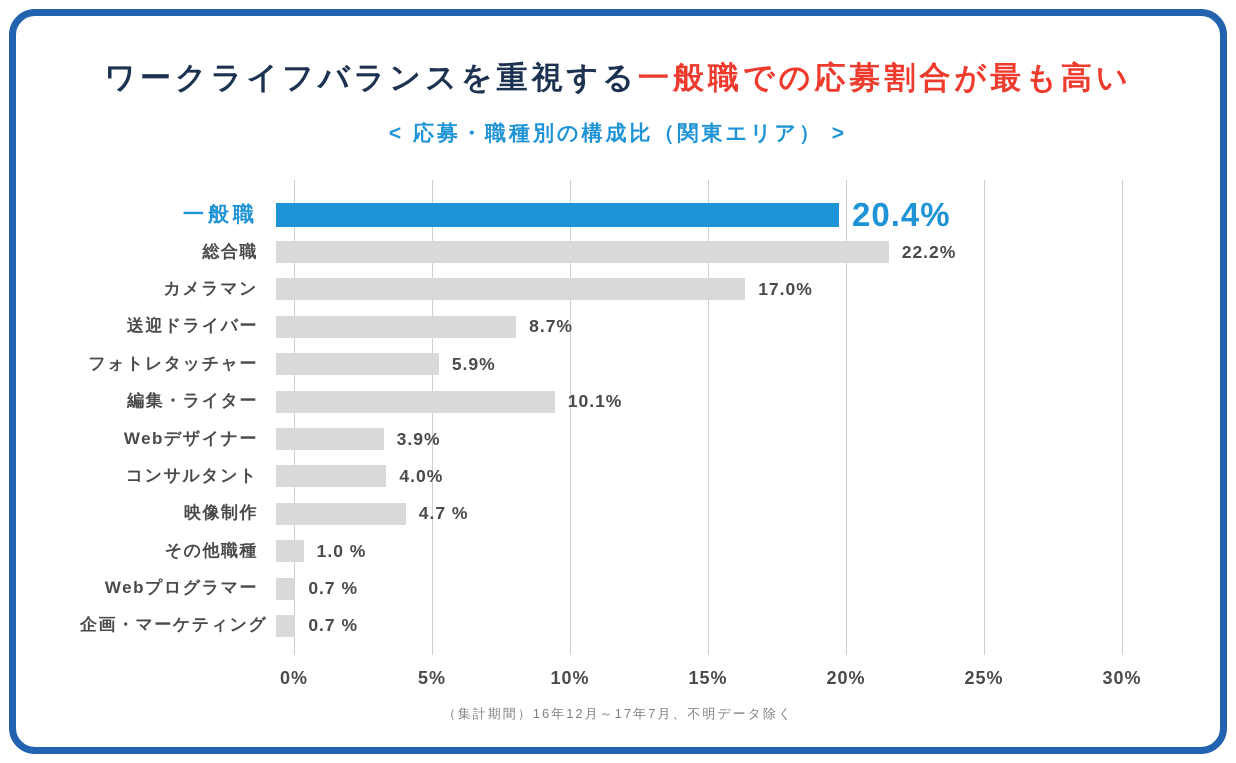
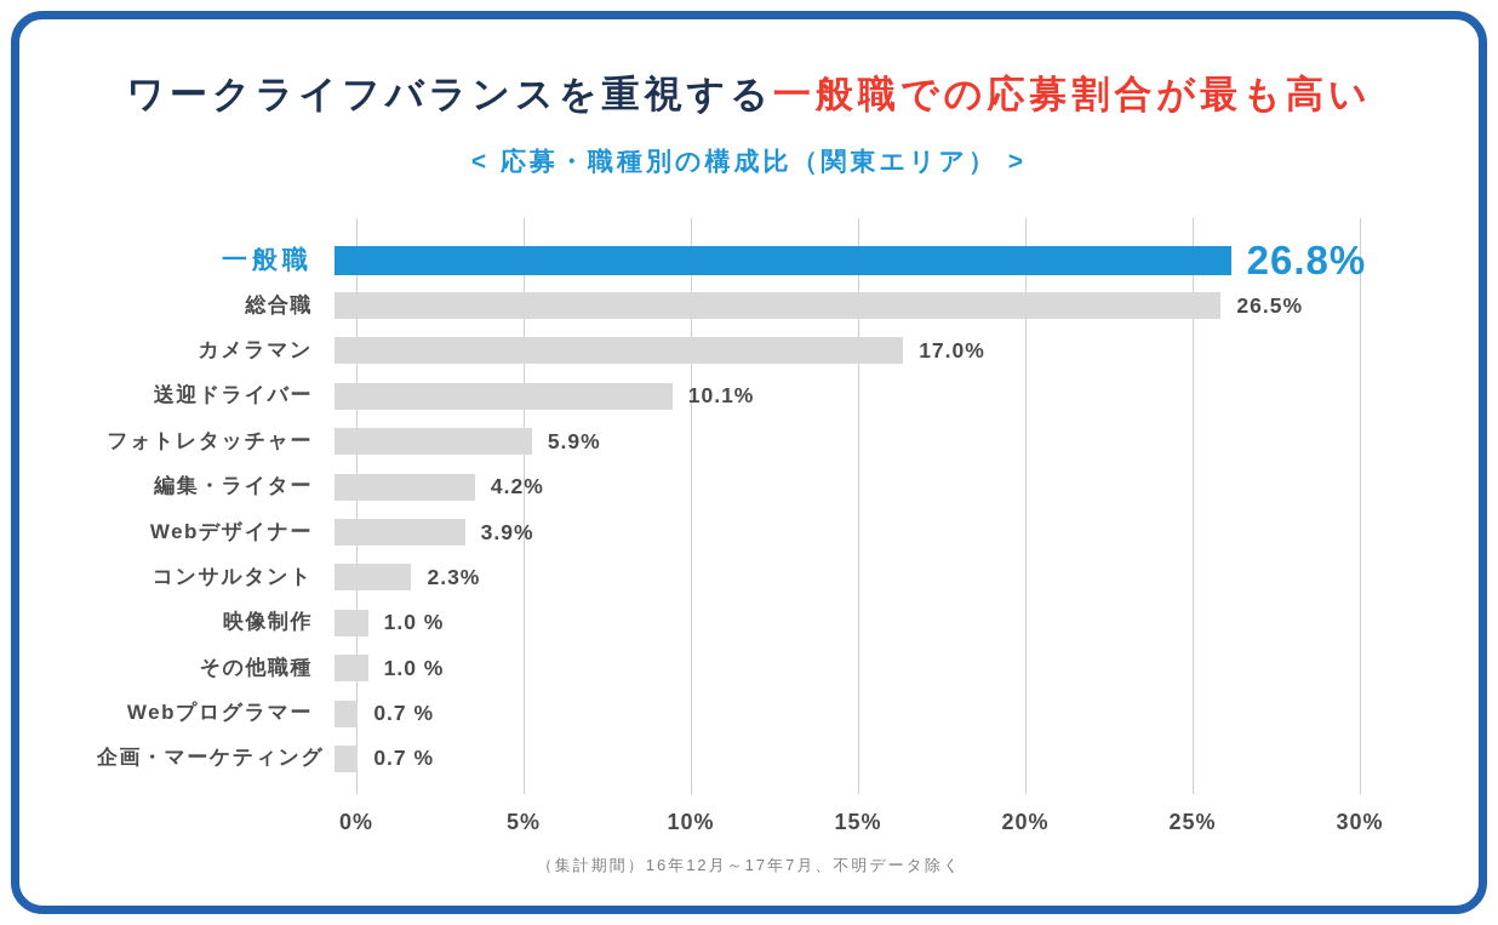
一般職: 20.4% -> 26.8%
総合職: 22.2% -> 26.5%
送迎ドライバー: 8.7% -> 10.1%
編集・ライター: 10.1% -> 4.2%
コンサルタント: 4.0% -> 2.3%
映像制作: 4.7 -> 1.0
